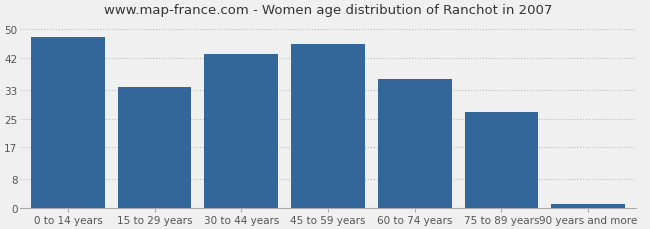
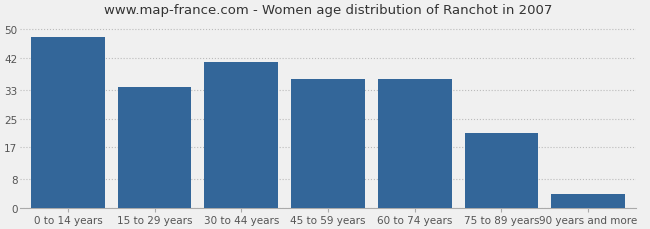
30 to 44 years: 43 -> 41
45 to 59 years: 46 -> 36
75 to 89 years: 27 -> 21
90 years and more: 1 -> 4
